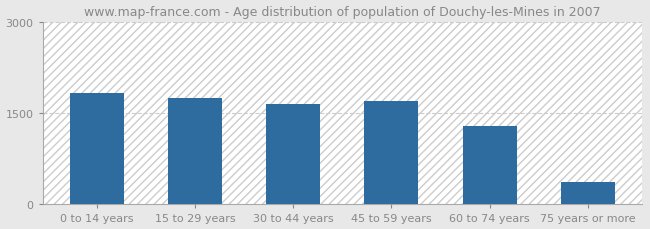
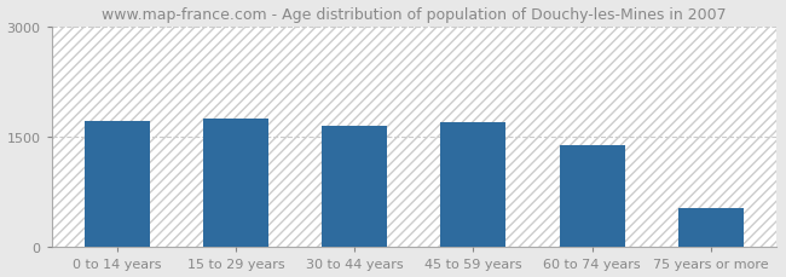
0 to 14 years: 1820 -> 1720
60 to 74 years: 1280 -> 1390
75 years or more: 360 -> 530
